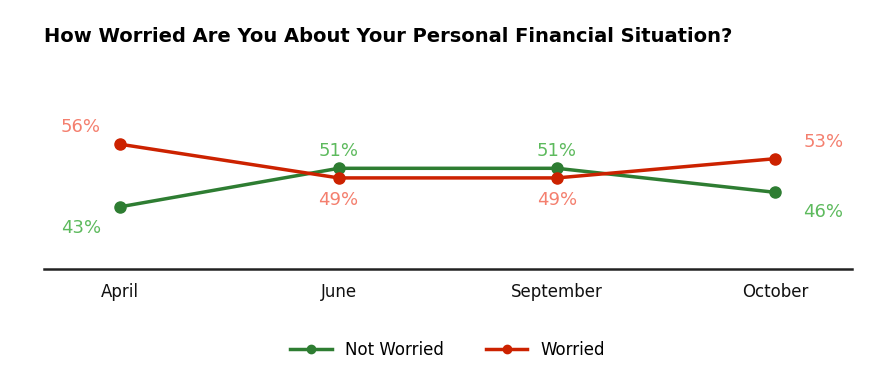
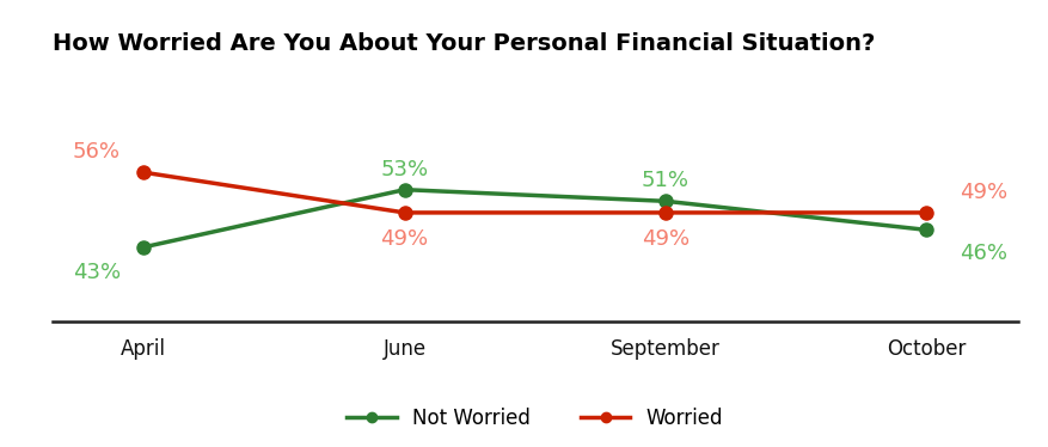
Not Worried/June: 51% -> 53%
Worried/October: 53% -> 49%
